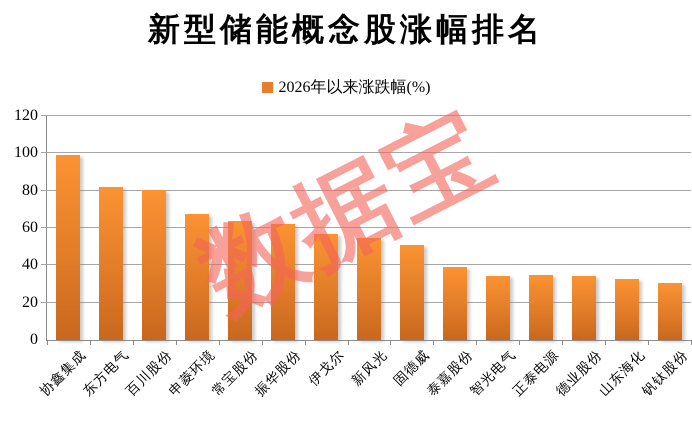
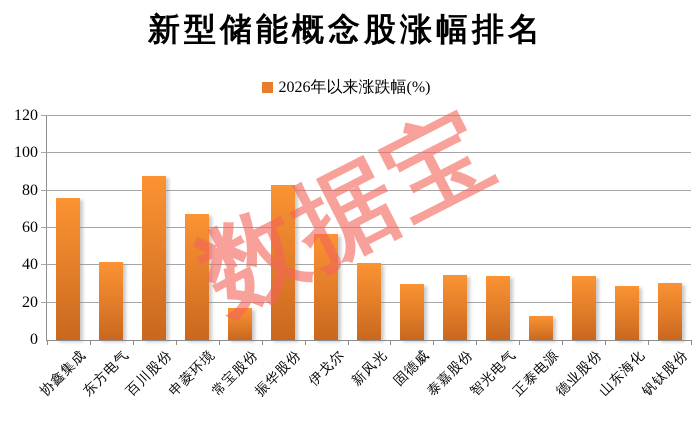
协鑫集成: 99 -> 76
东方电气: 82 -> 42
百川股份: 80 -> 88
常宝股份: 64 -> 17
振华股份: 62 -> 83
新风光: 54 -> 41
固德威: 51 -> 30
泰嘉股份: 39 -> 35
正泰电源: 35 -> 13
山东海化: 33 -> 29
